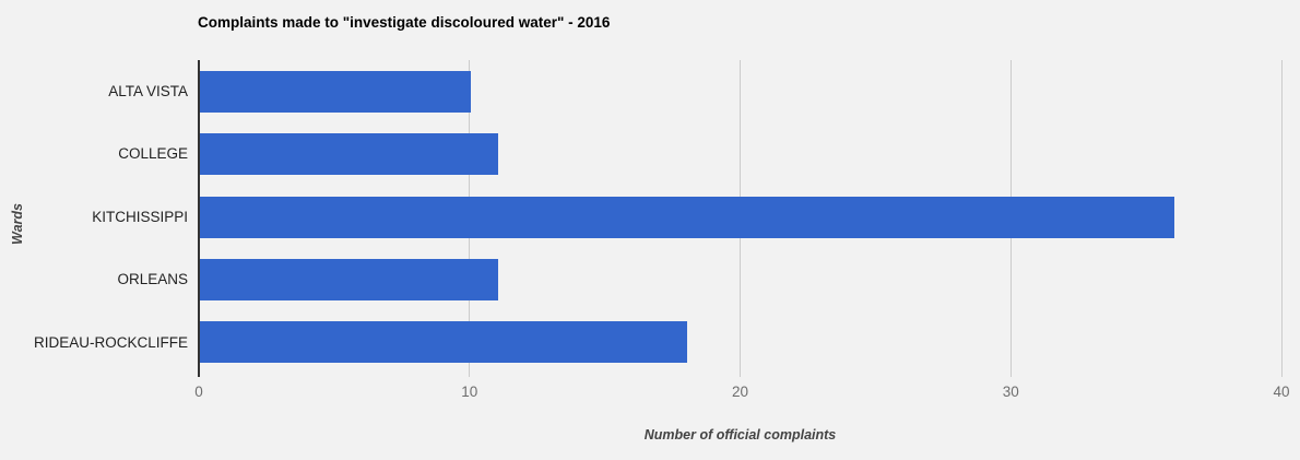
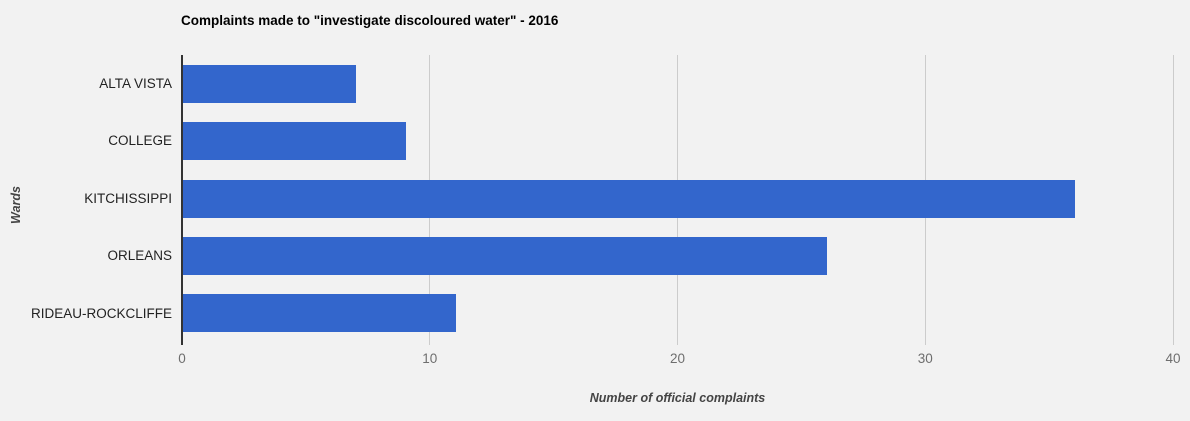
ALTA VISTA: 10 -> 7
COLLEGE: 11 -> 9
ORLEANS: 11 -> 26
RIDEAU-ROCKCLIFFE: 18 -> 11
